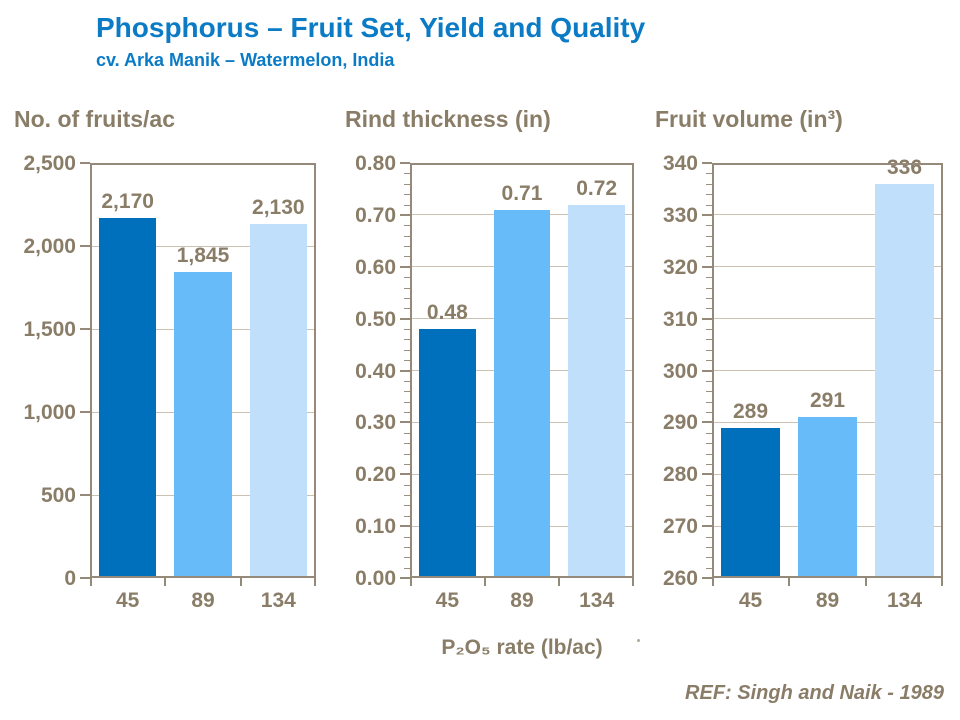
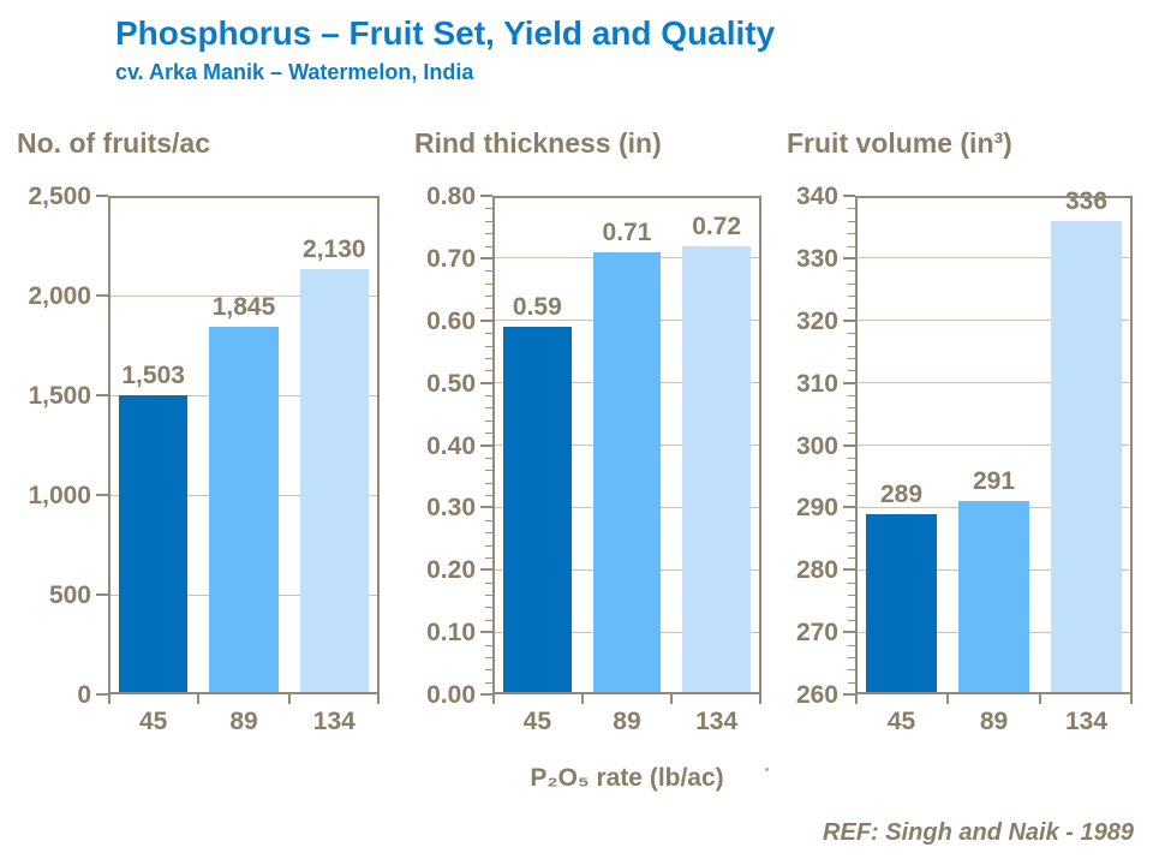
No. of fruits/ac/45: 2,170 -> 1,503
Rind thickness (in)/45: 0.48 -> 0.59
